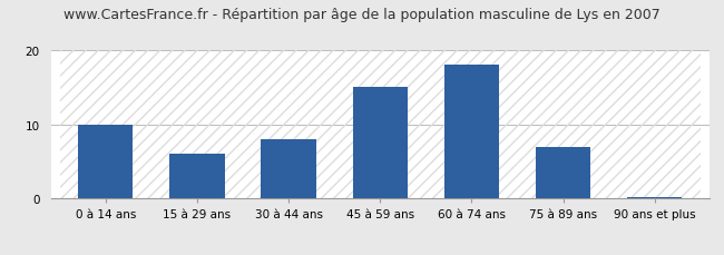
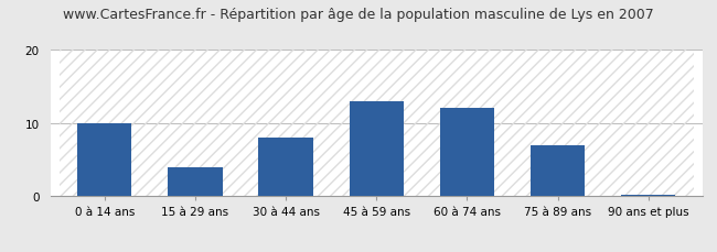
15 à 29 ans: 6.0 -> 4.0
45 à 59 ans: 15.0 -> 13.0
60 à 74 ans: 18.0 -> 12.0
